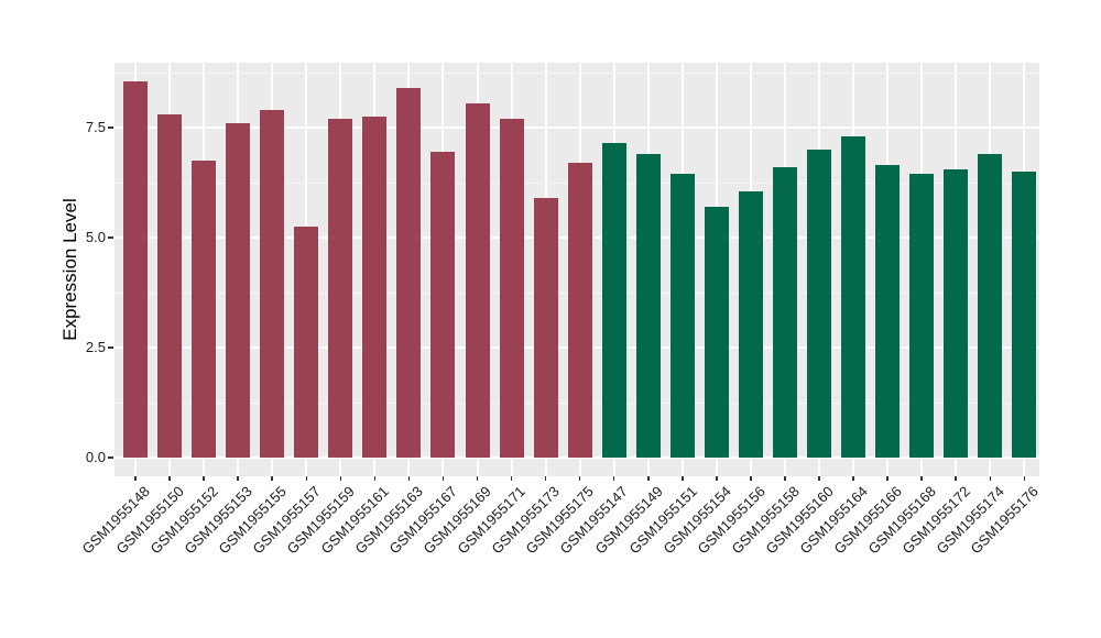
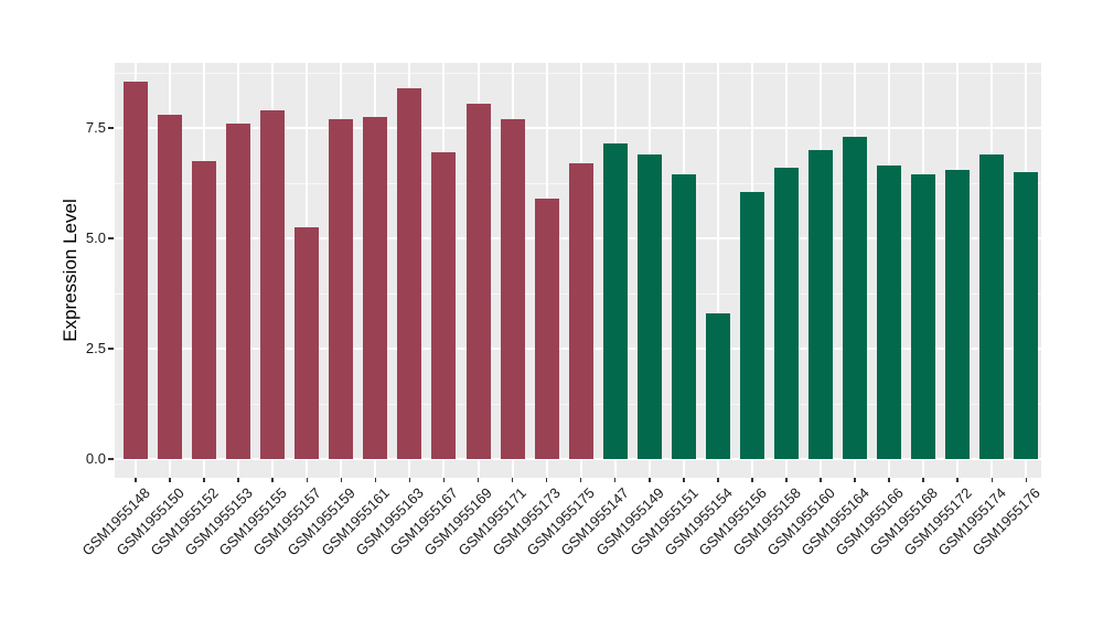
GSM1955154: 5.7 -> 3.3
